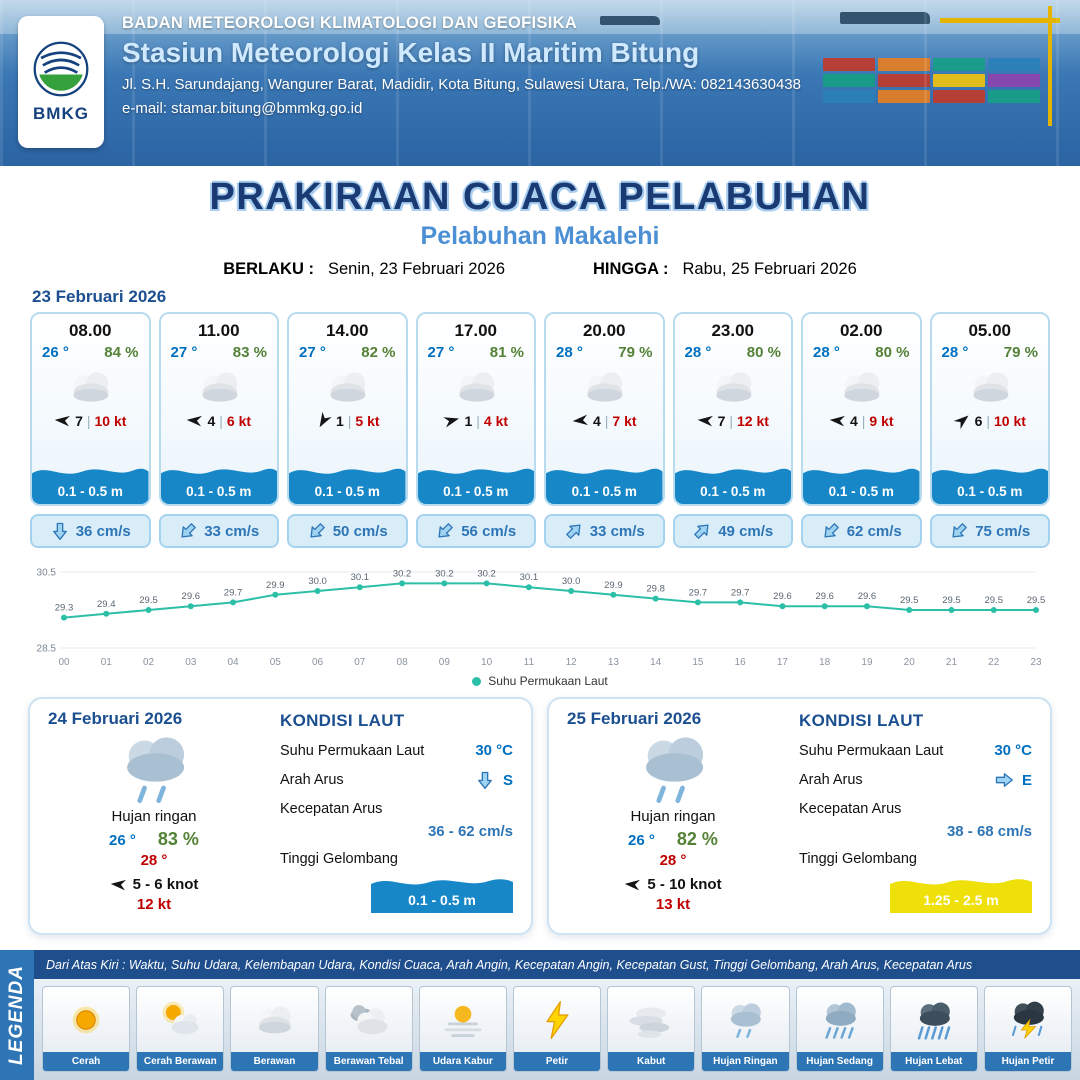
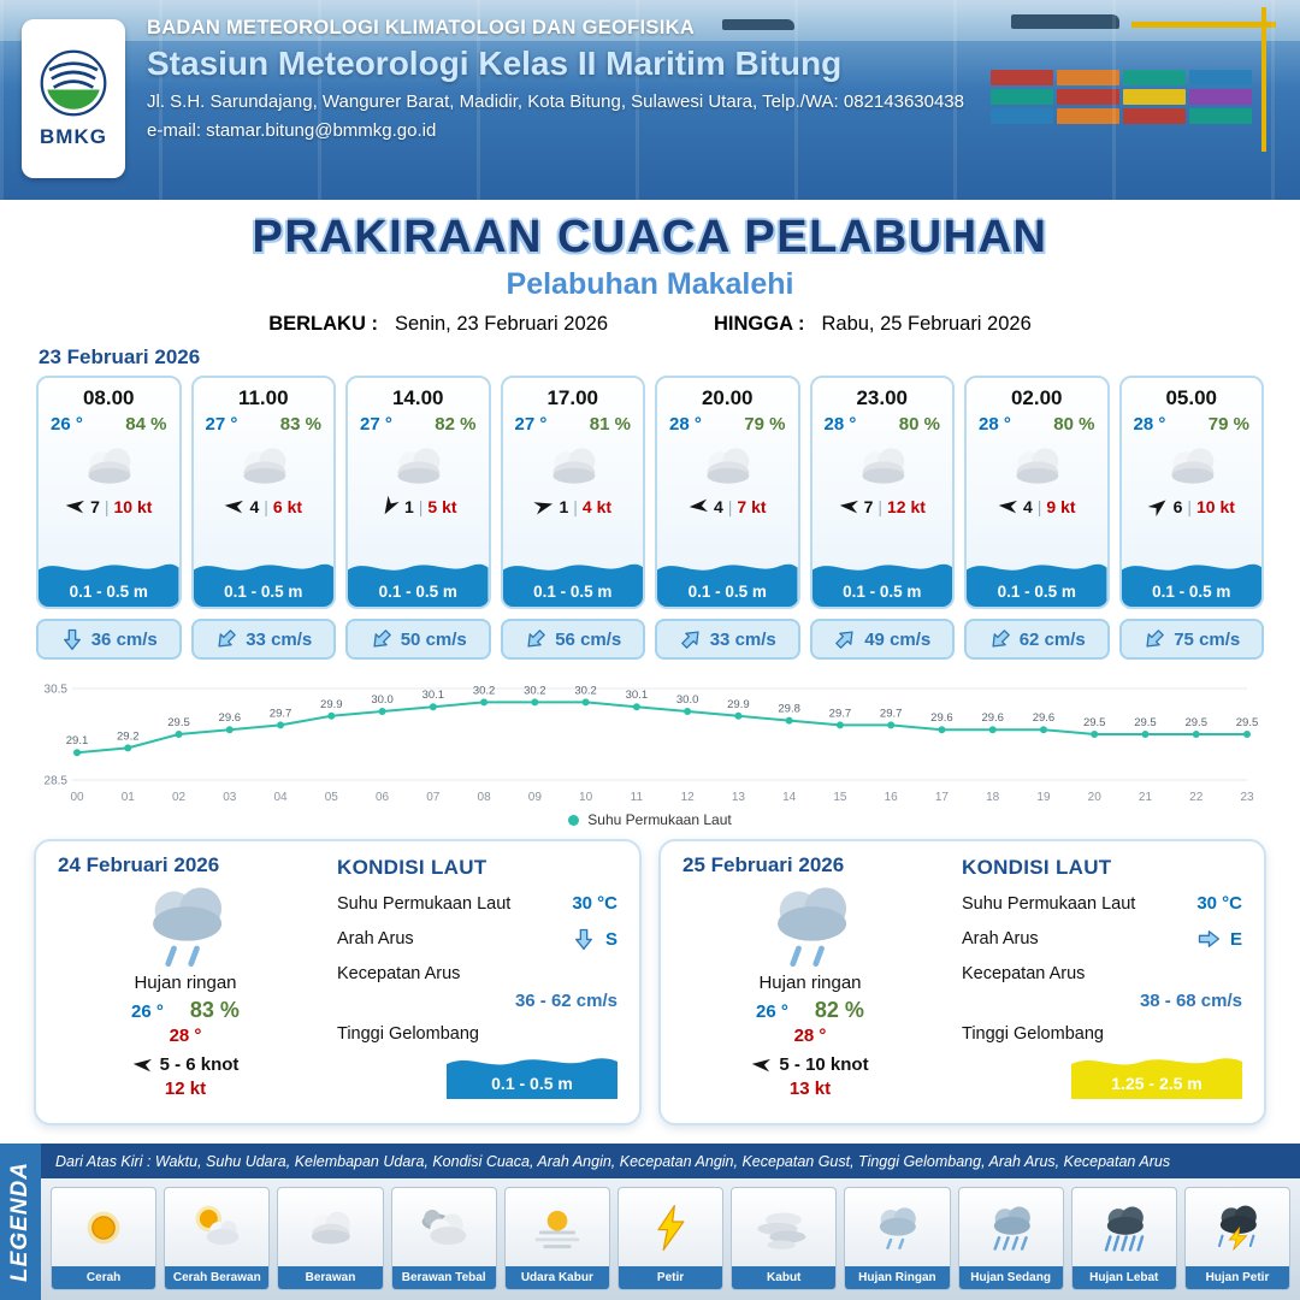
00: 29.3 -> 29.1
01: 29.4 -> 29.2
